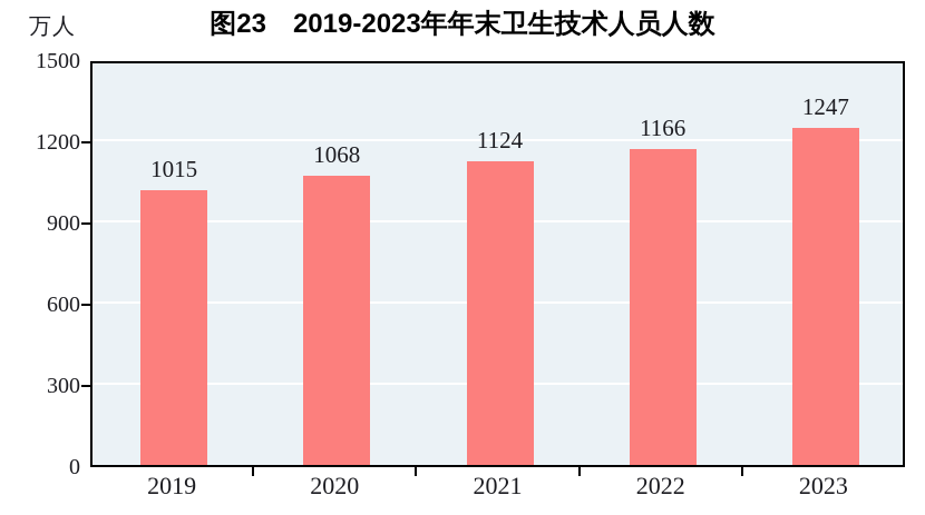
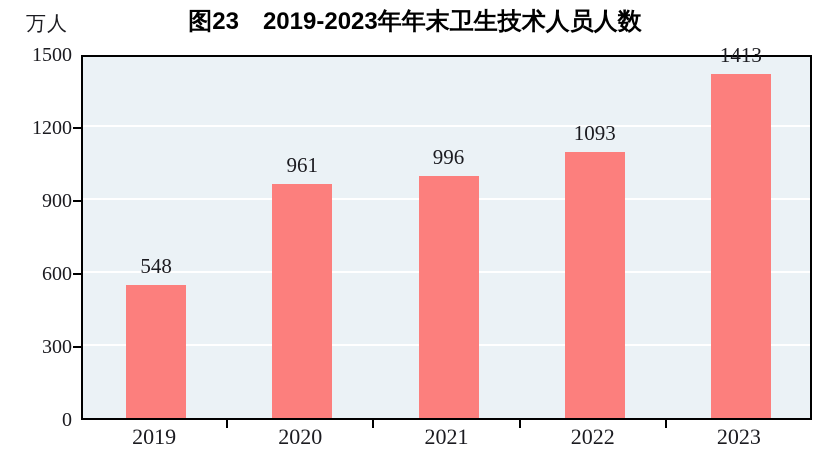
2019: 1015 -> 548
2020: 1068 -> 961
2021: 1124 -> 996
2022: 1166 -> 1093
2023: 1247 -> 1413
